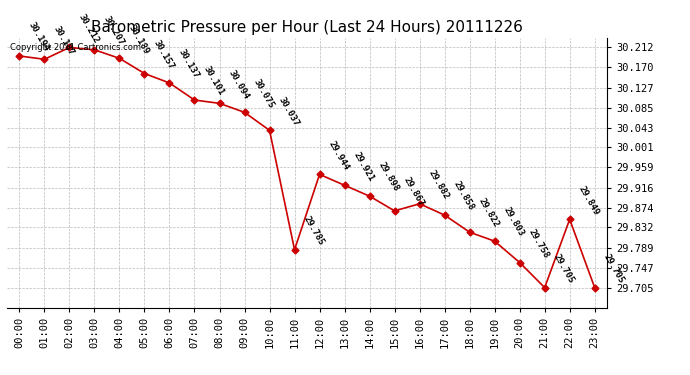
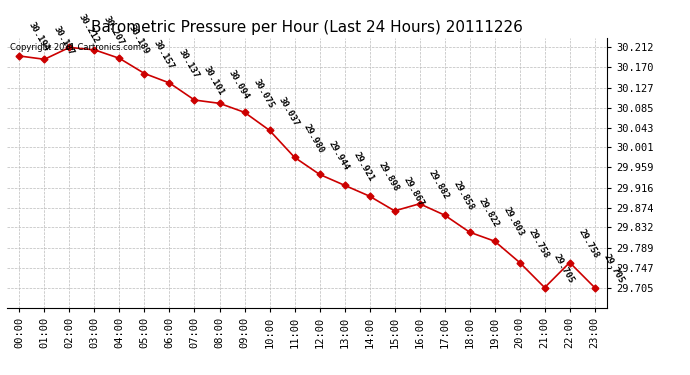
11:00: 29.785 -> 29.980
22:00: 29.849 -> 29.758
